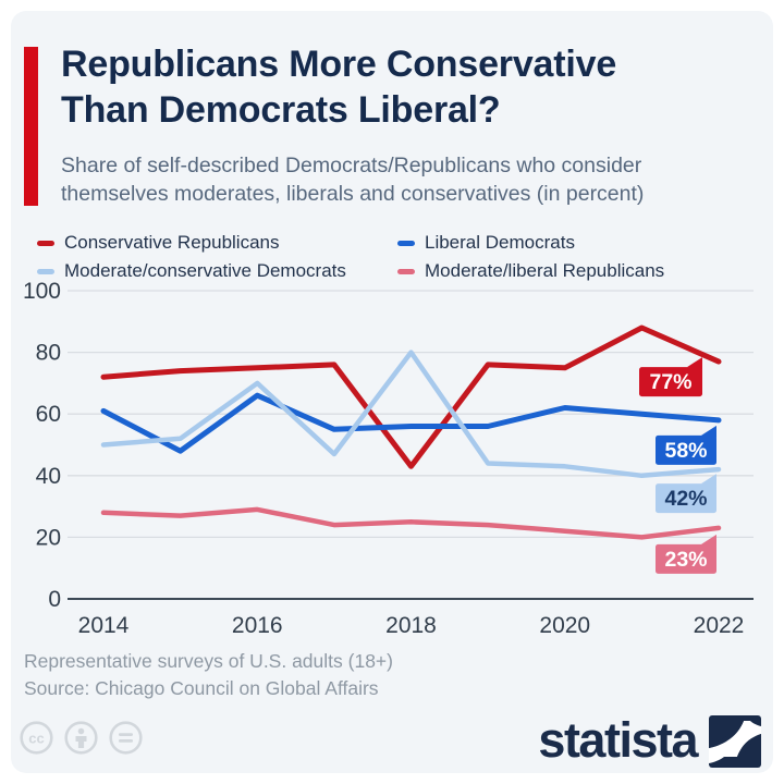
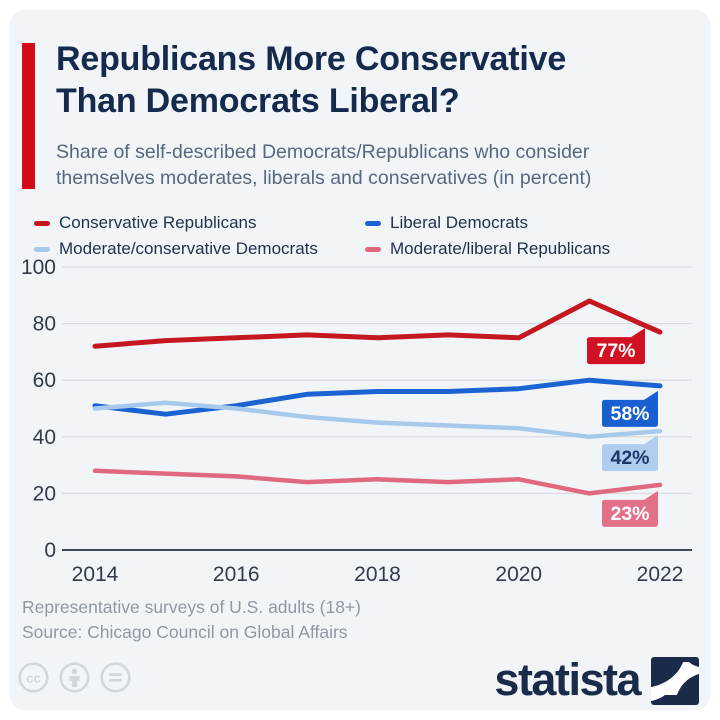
Liberal Democrats/2014: 61 -> 51
Liberal Democrats/2016: 66 -> 51
Moderate/conservative Democrats/2016: 70 -> 50
Moderate/liberal Republicans/2016: 29 -> 26
Conservative Republicans/2018: 43 -> 75
Moderate/conservative Democrats/2018: 80 -> 45
Liberal Democrats/2020: 62 -> 57
Moderate/liberal Republicans/2020: 22 -> 25
